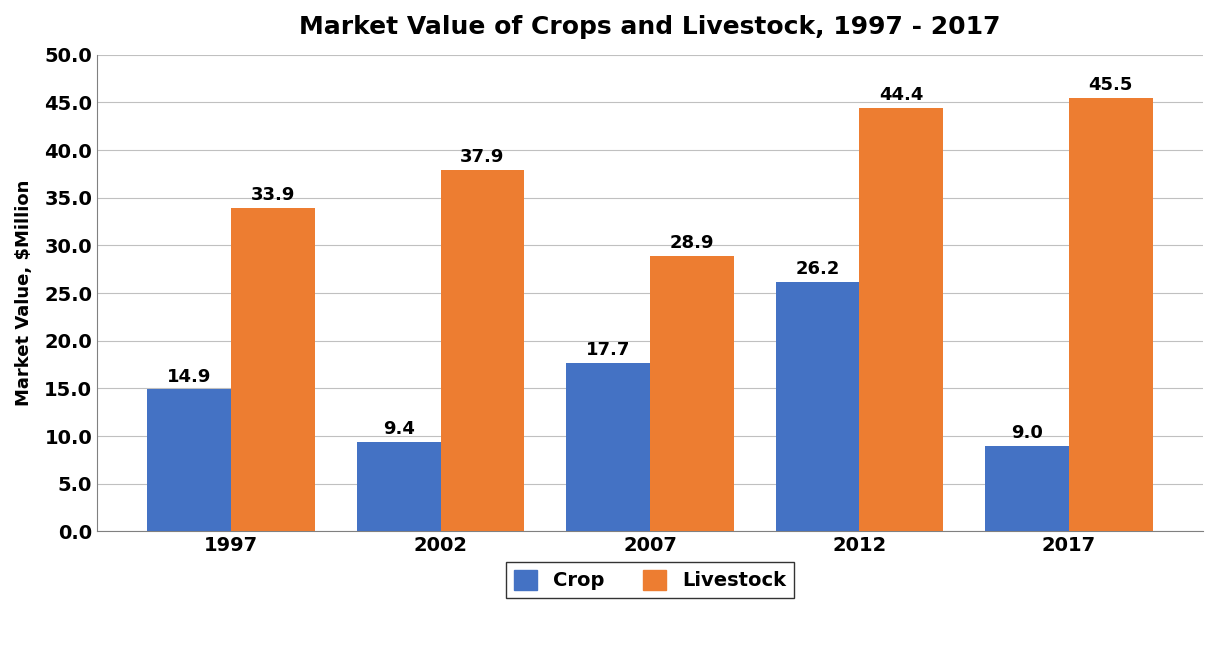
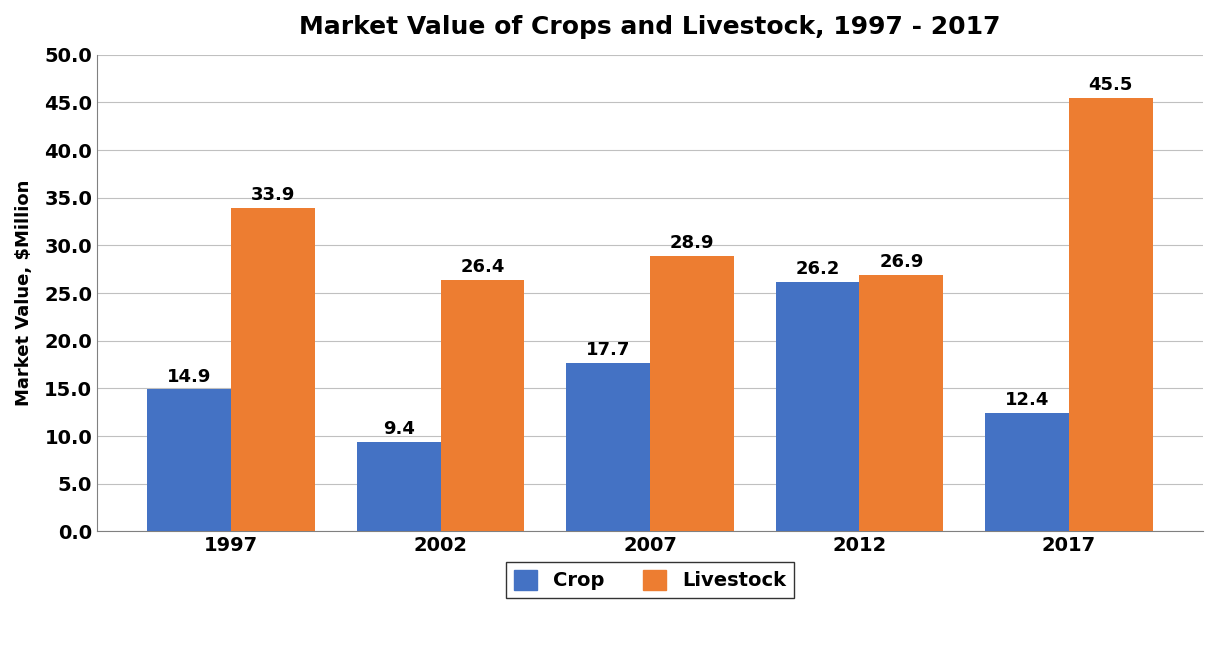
Livestock/2002: 37.9 -> 26.4
Livestock/2012: 44.4 -> 26.9
Crop/2017: 9.0 -> 12.4
